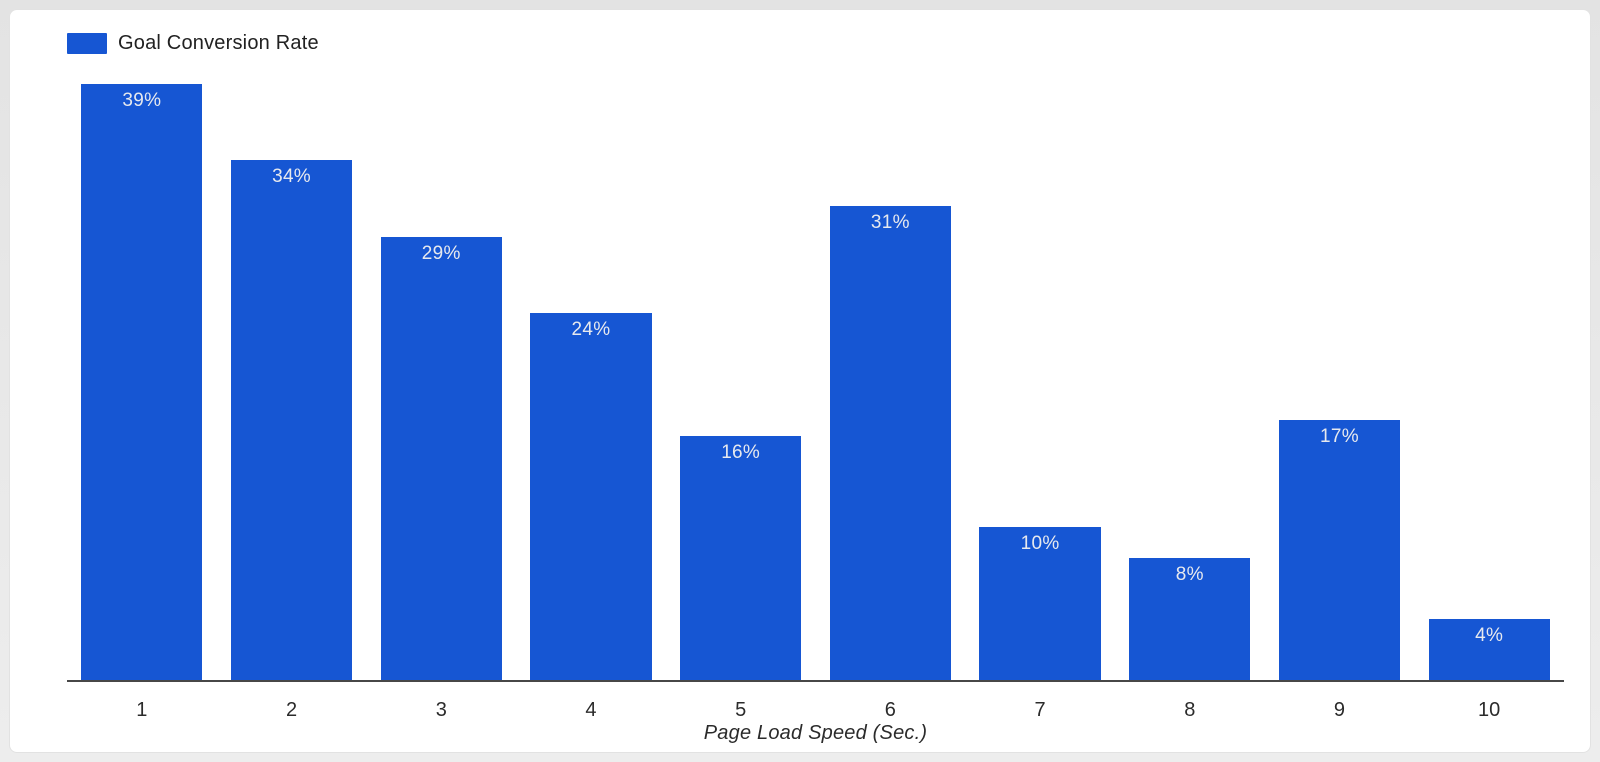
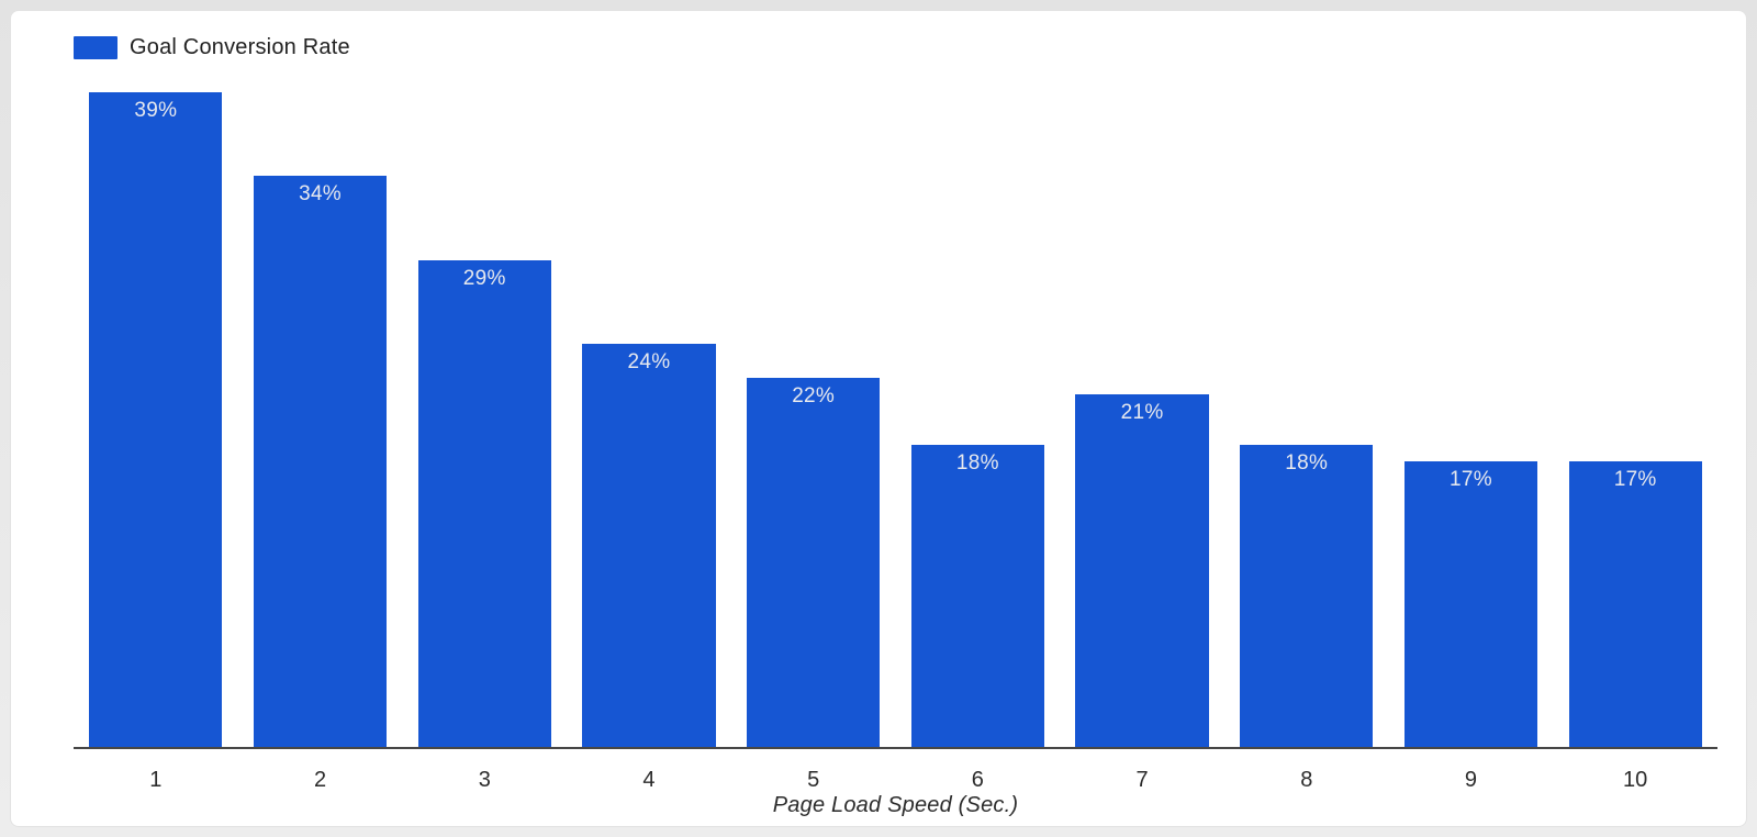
5: 16% -> 22%
6: 31% -> 18%
7: 10% -> 21%
8: 8% -> 18%
10: 4% -> 17%
